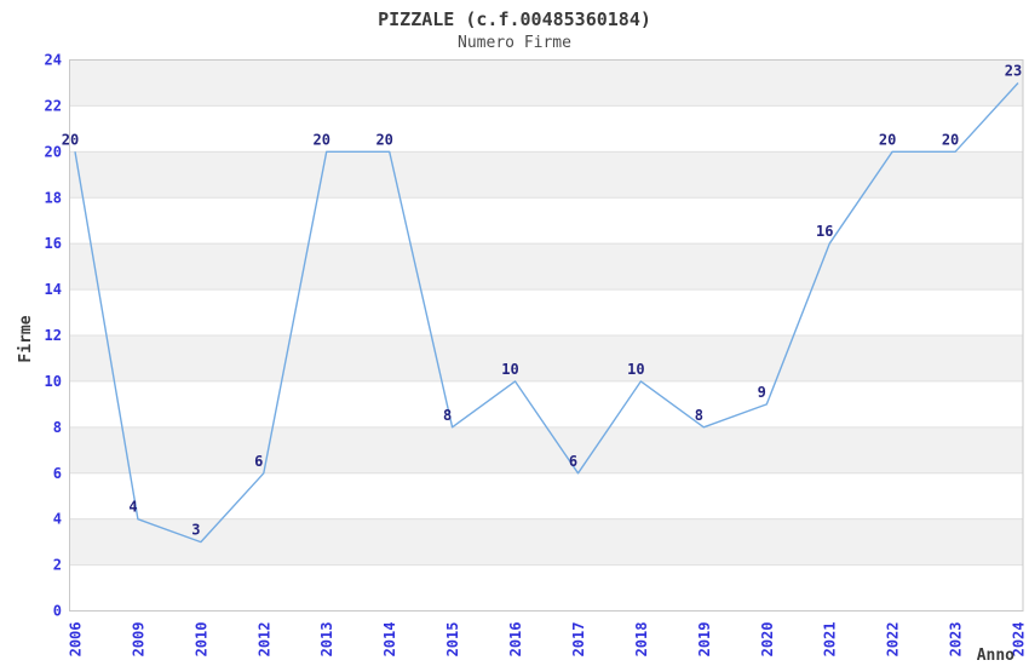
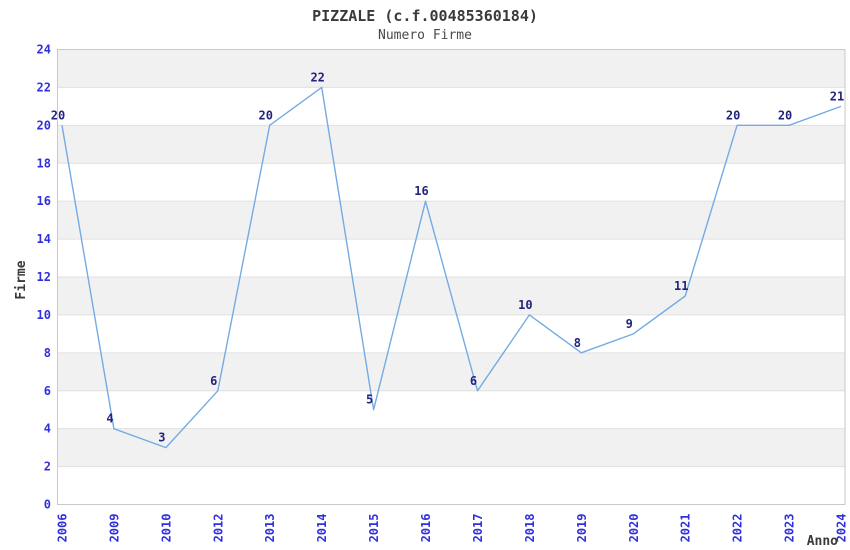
2014: 20 -> 22
2015: 8 -> 5
2016: 10 -> 16
2021: 16 -> 11
2024: 23 -> 21
